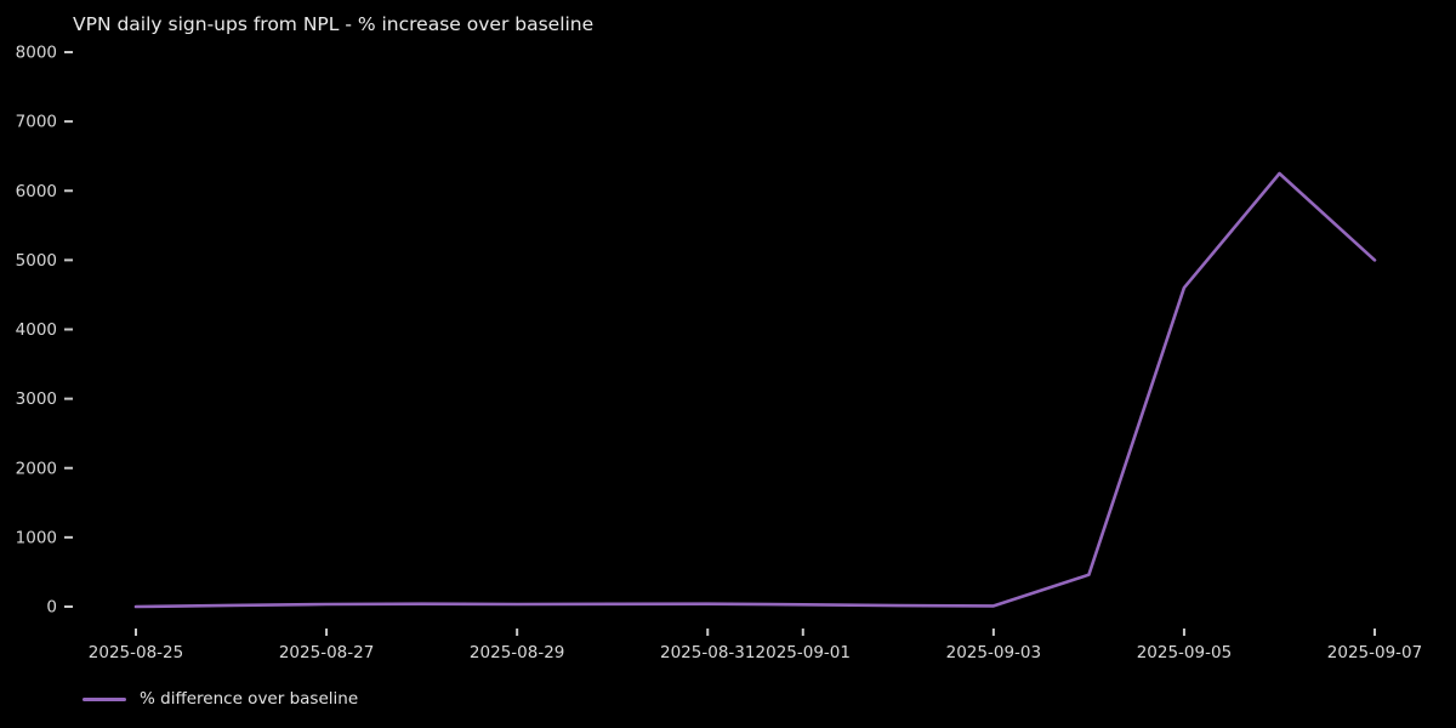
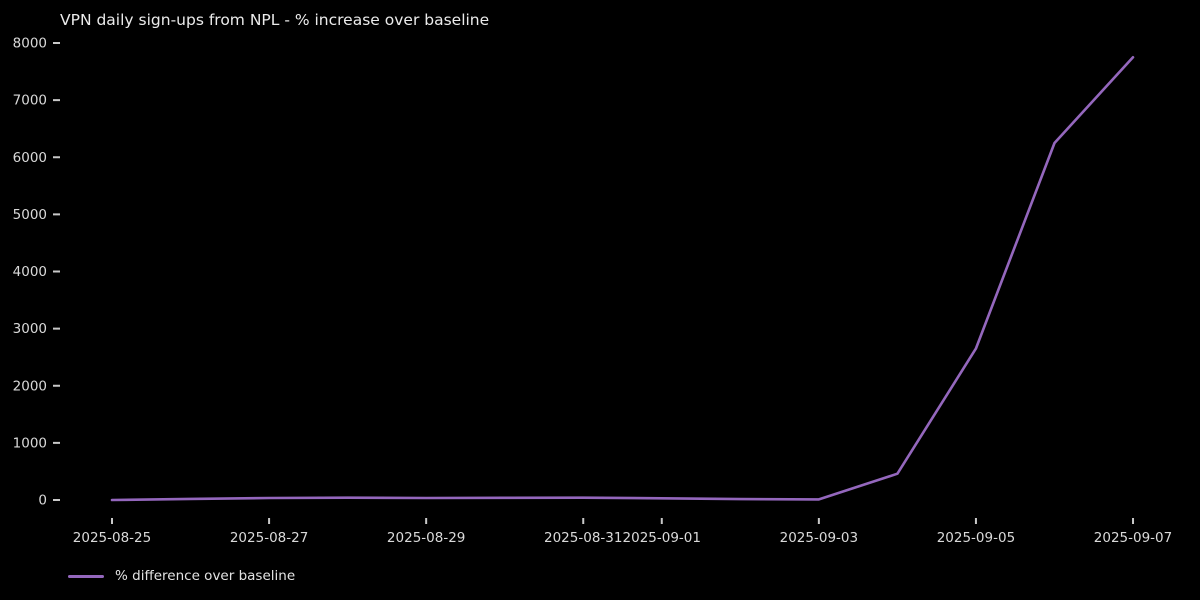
2025-09-05: 4600 -> 2600
2025-09-07: 5000 -> 7800
